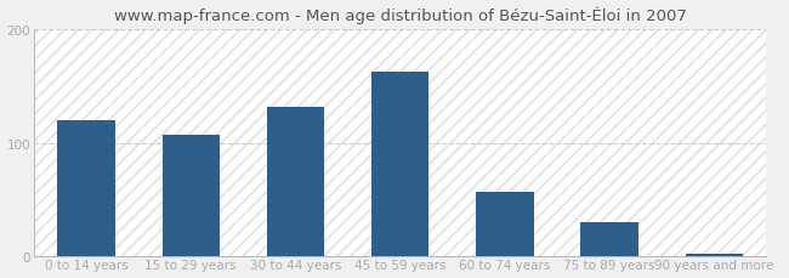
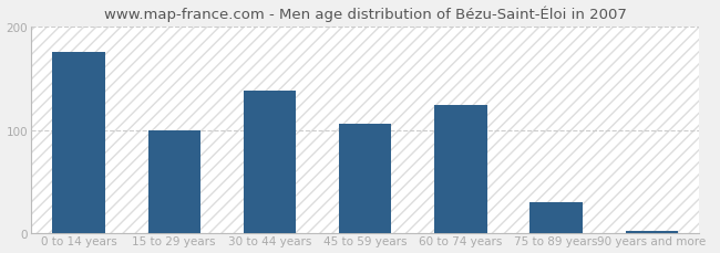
0 to 14 years: 120 -> 176
15 to 29 years: 107 -> 100
30 to 44 years: 132 -> 138
45 to 59 years: 163 -> 106
60 to 74 years: 57 -> 124
